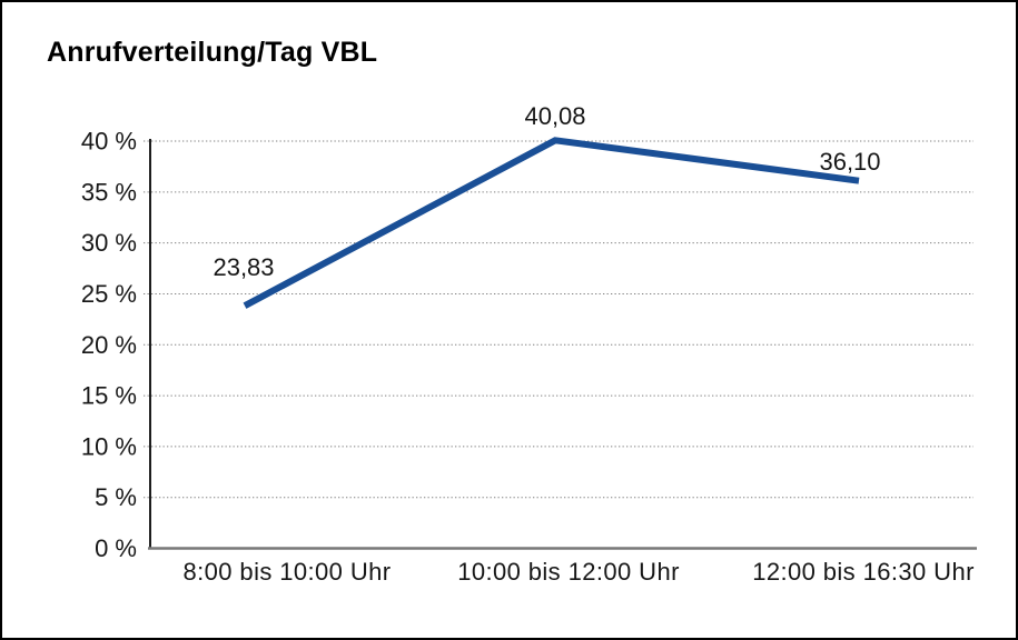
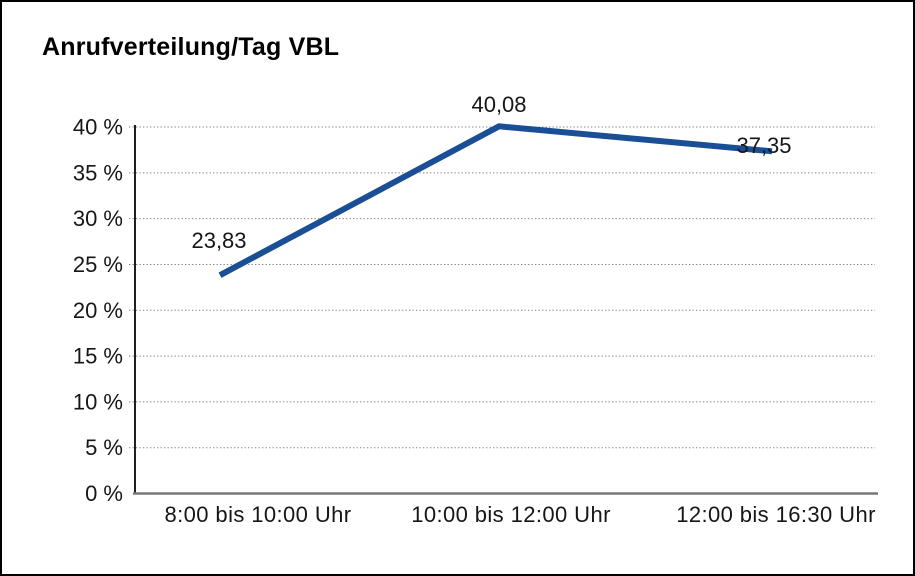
12:00 bis 16:30 Uhr: 36,10 -> 37,35
